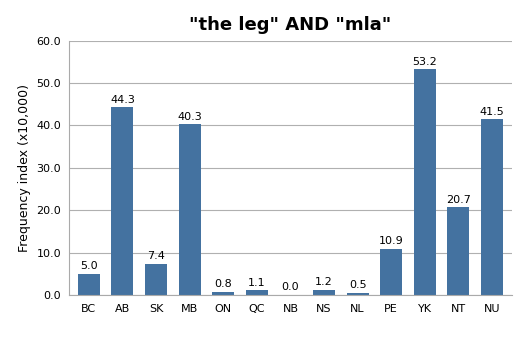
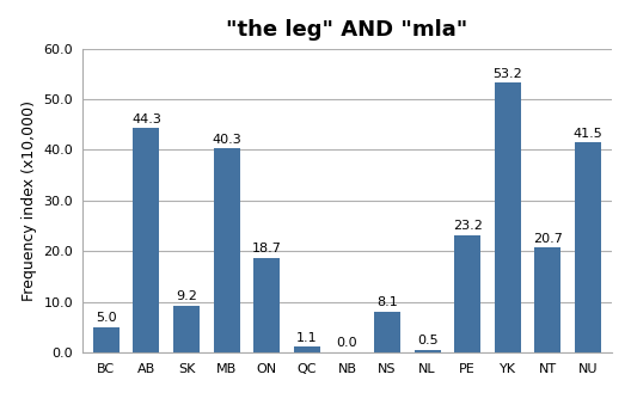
SK: 7.4 -> 9.2
ON: 0.8 -> 18.7
NS: 1.2 -> 8.1
PE: 10.9 -> 23.2
